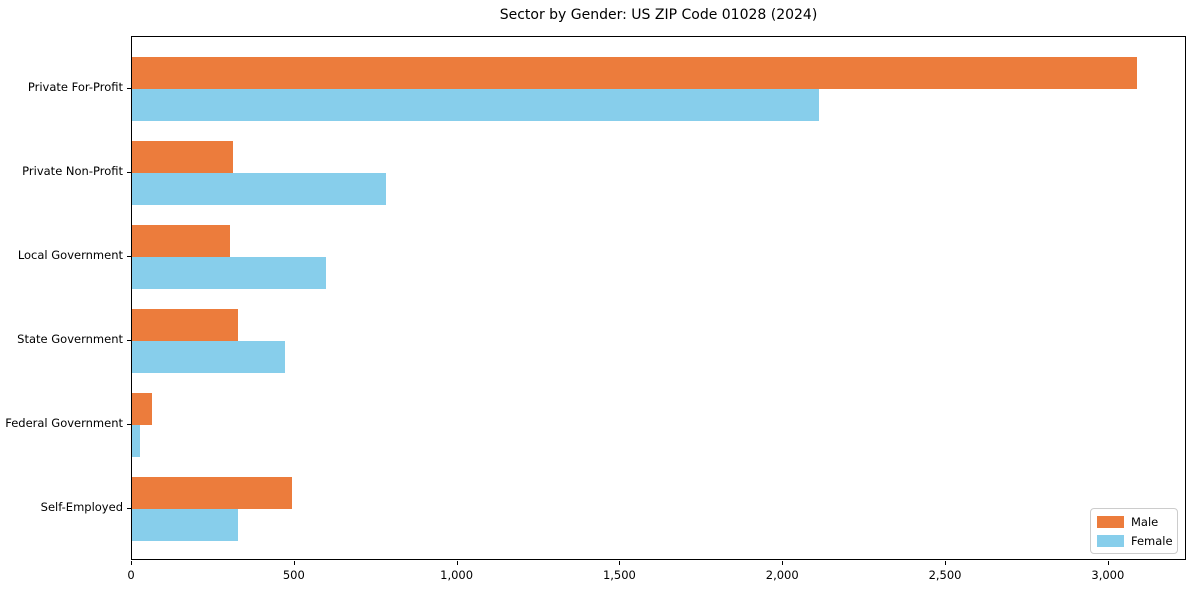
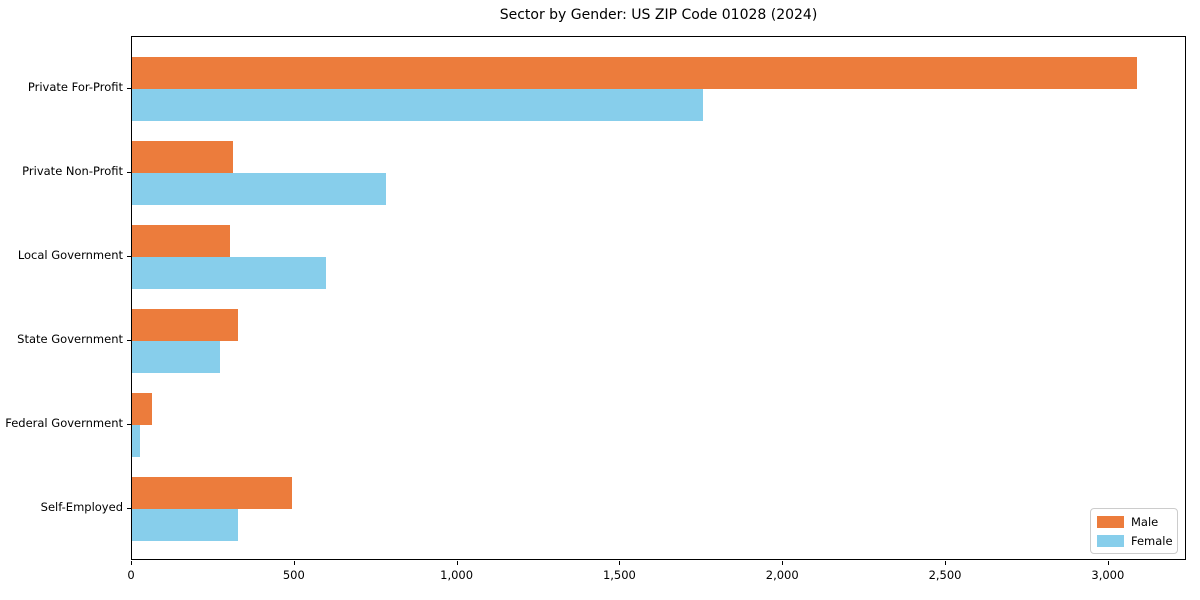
Female/Private For-Profit: 2110 -> 1760
Female/State Government: 470 -> 270
